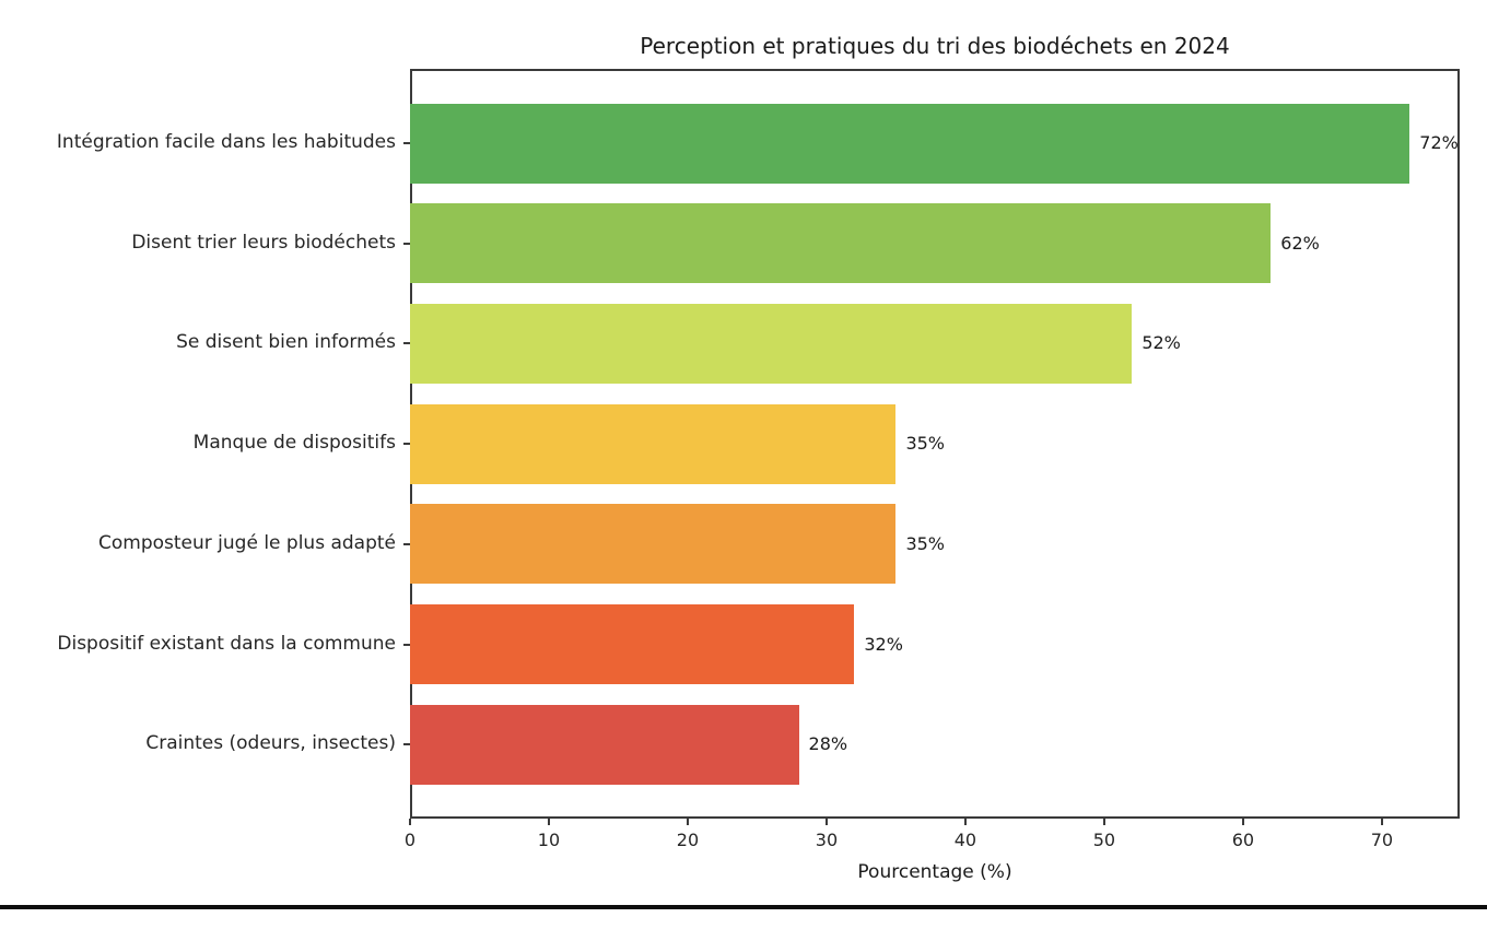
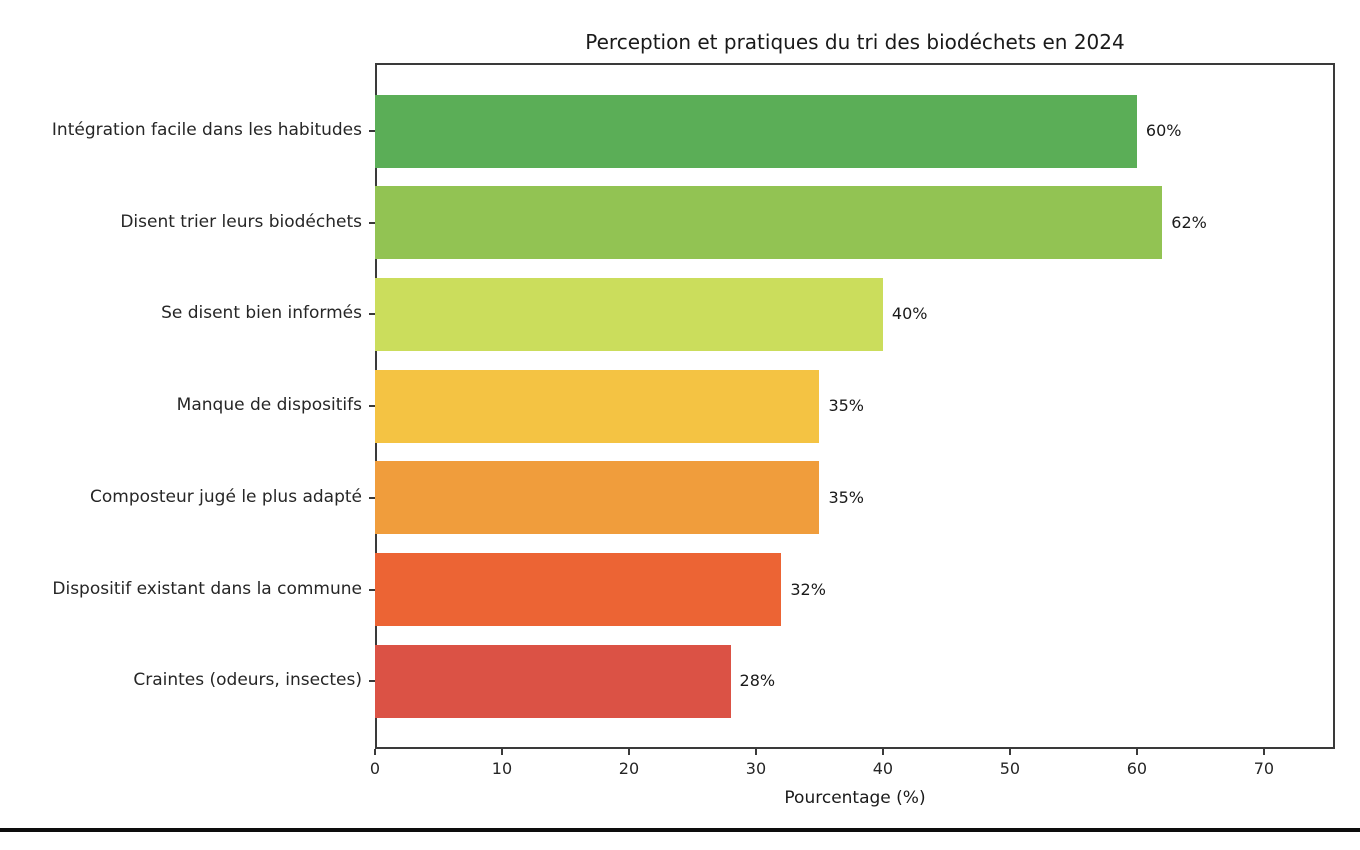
Intégration facile dans les habitudes: 72% -> 60%
Se disent bien informés: 52% -> 40%
